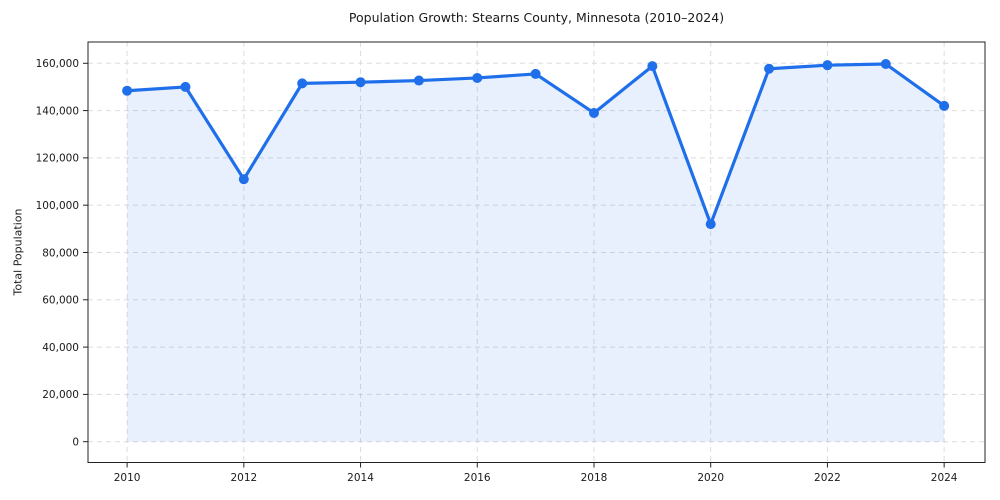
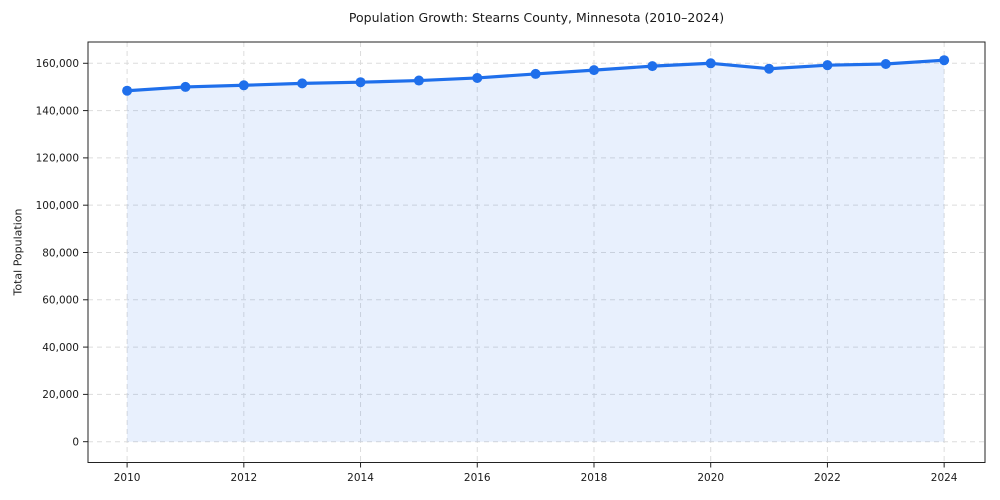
2012: 111000 -> 151000
2018: 139000 -> 157000
2020: 92000 -> 160000
2024: 142000 -> 161000
